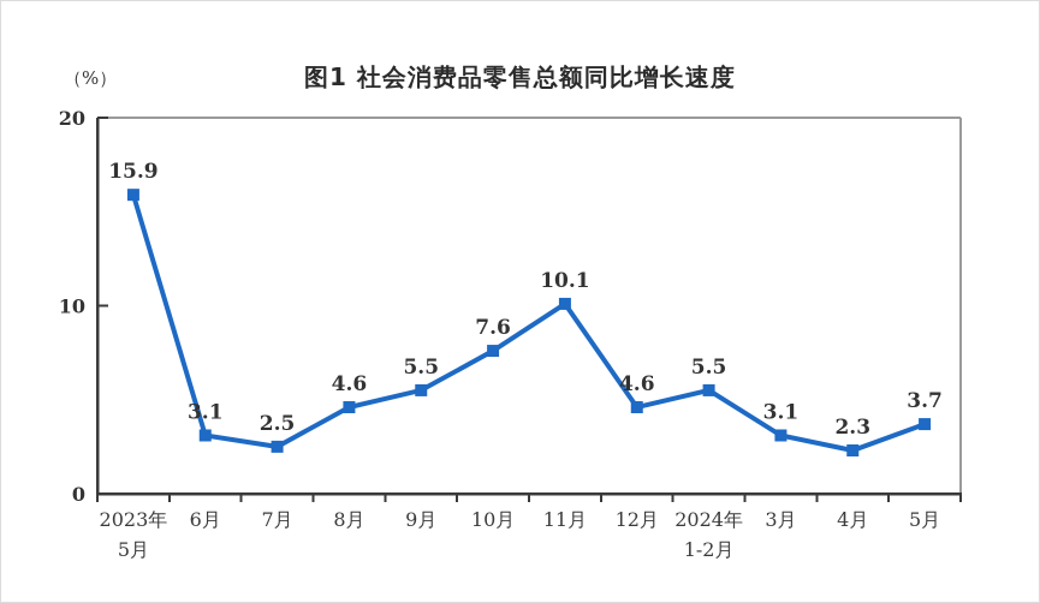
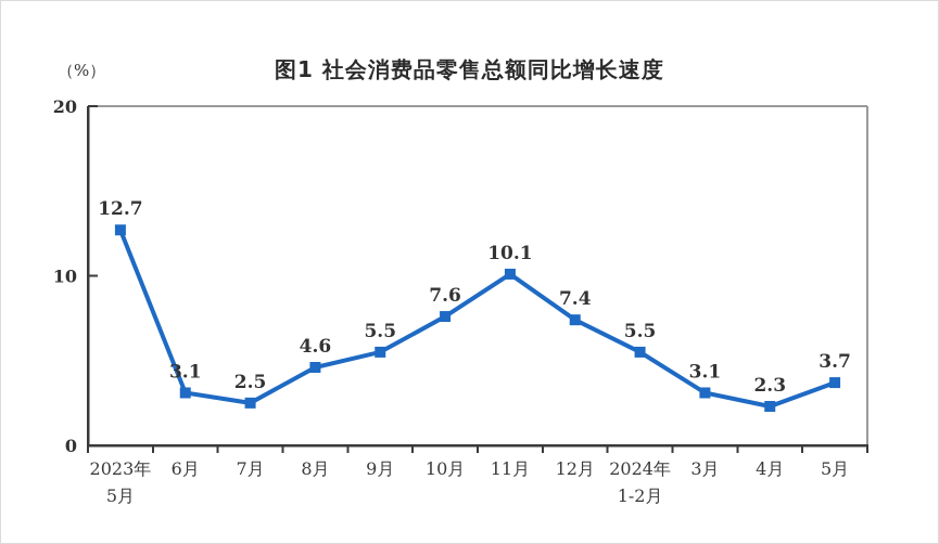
2023年 5月: 15.9 -> 12.7
12月: 4.6 -> 7.4
